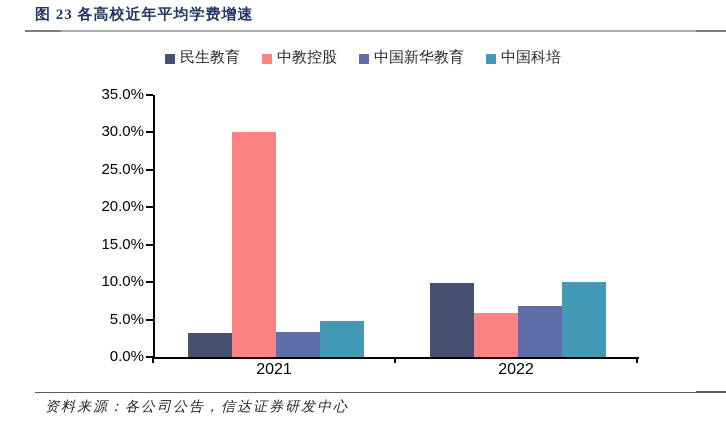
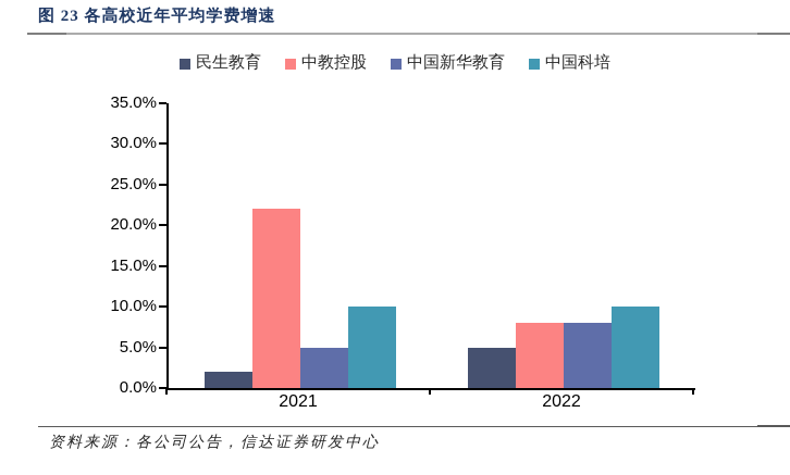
民生教育/2021: 3% -> 2%
中教控股/2021: 30% -> 22%
中国新华教育/2021: 3% -> 5%
中国科培/2021: 5% -> 10%
民生教育/2022: 10% -> 5%
中教控股/2022: 6% -> 8%
中国新华教育/2022: 7% -> 8%
